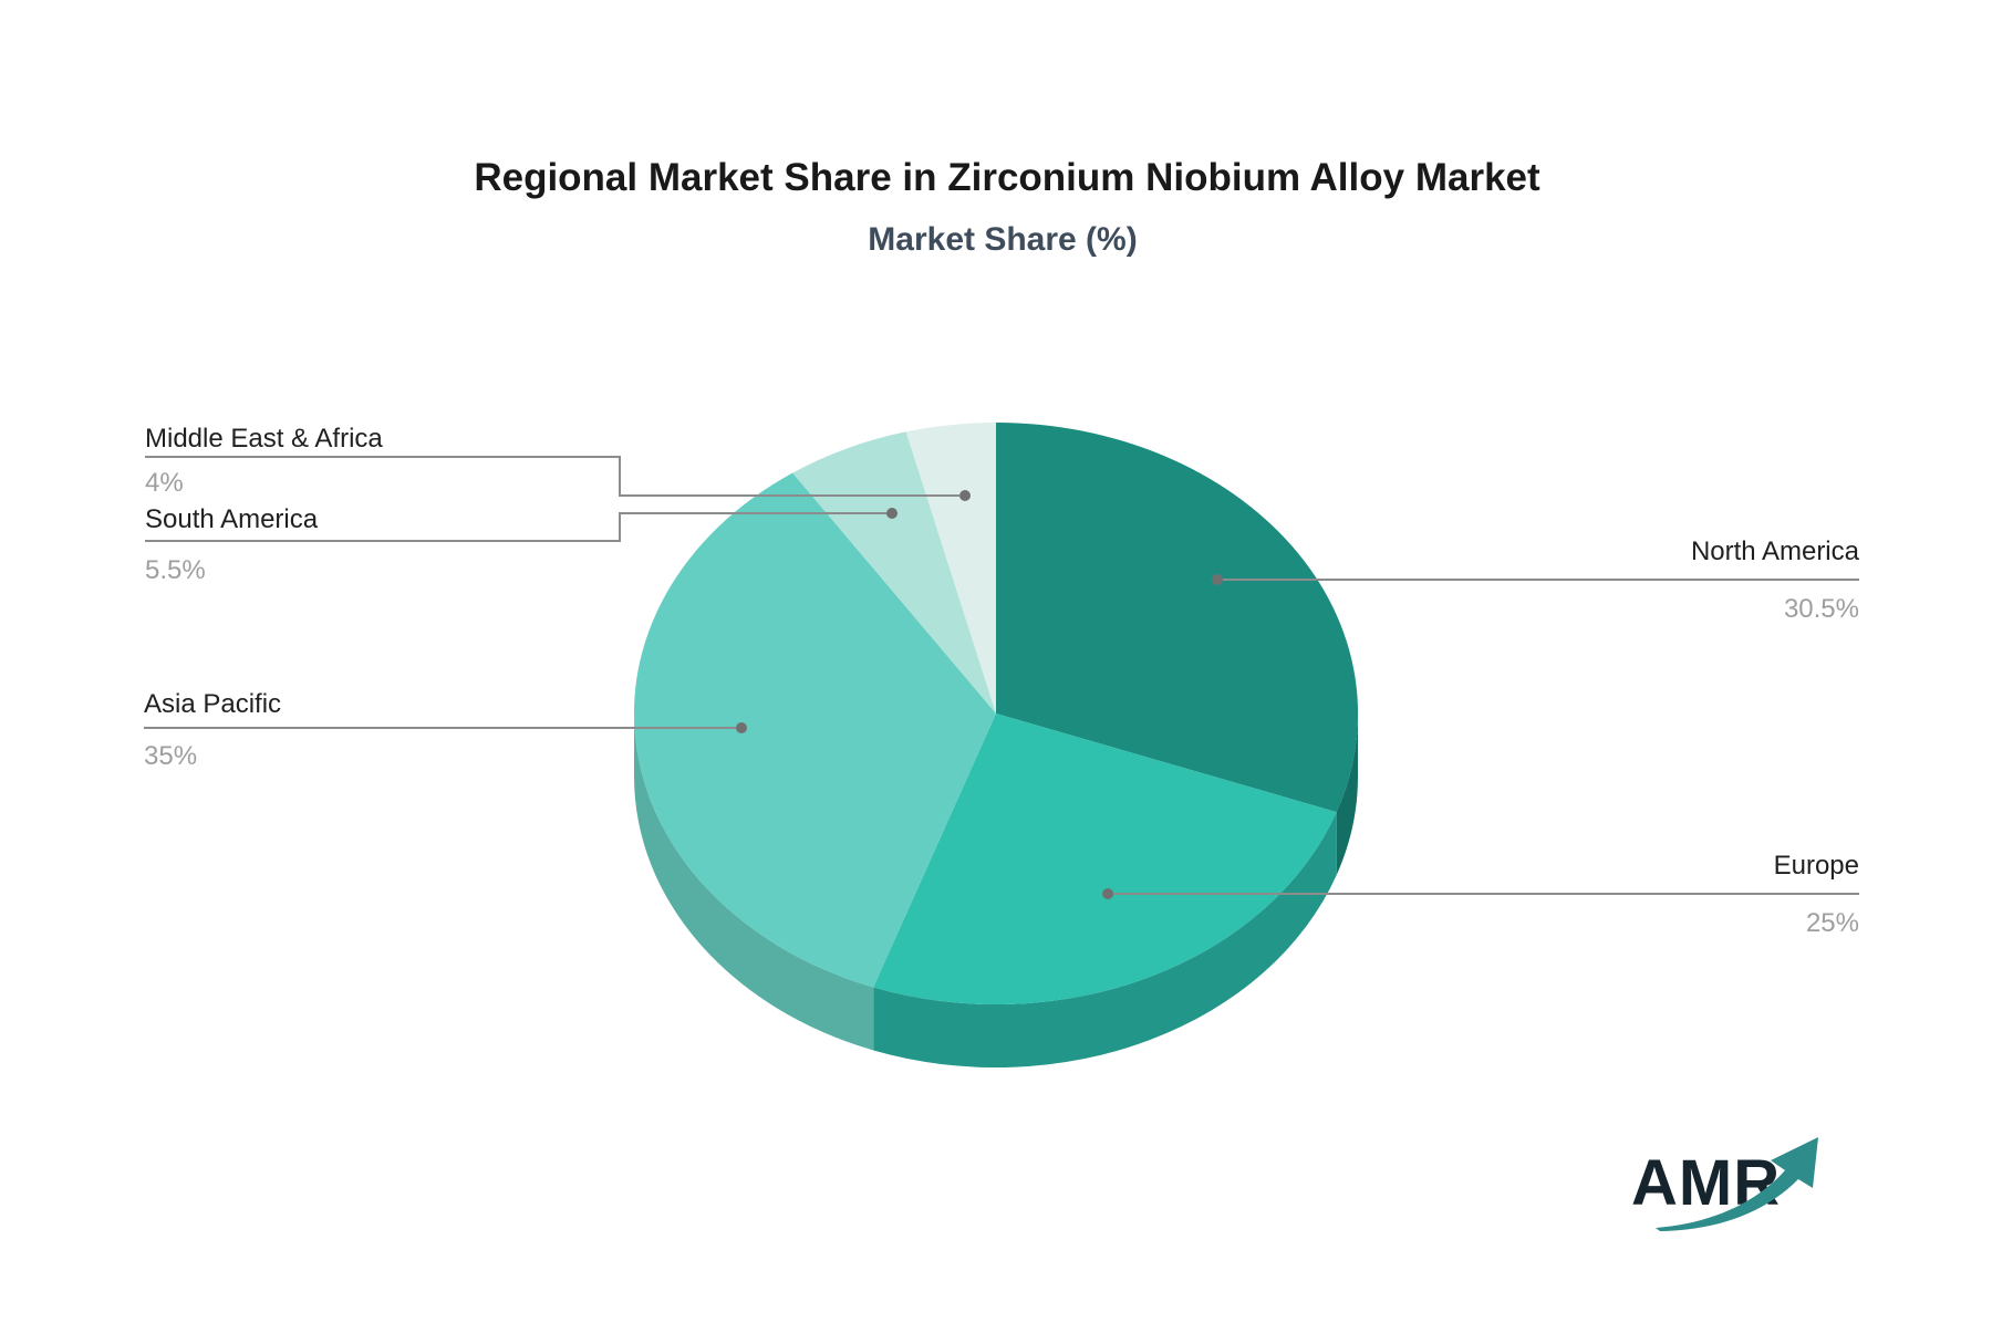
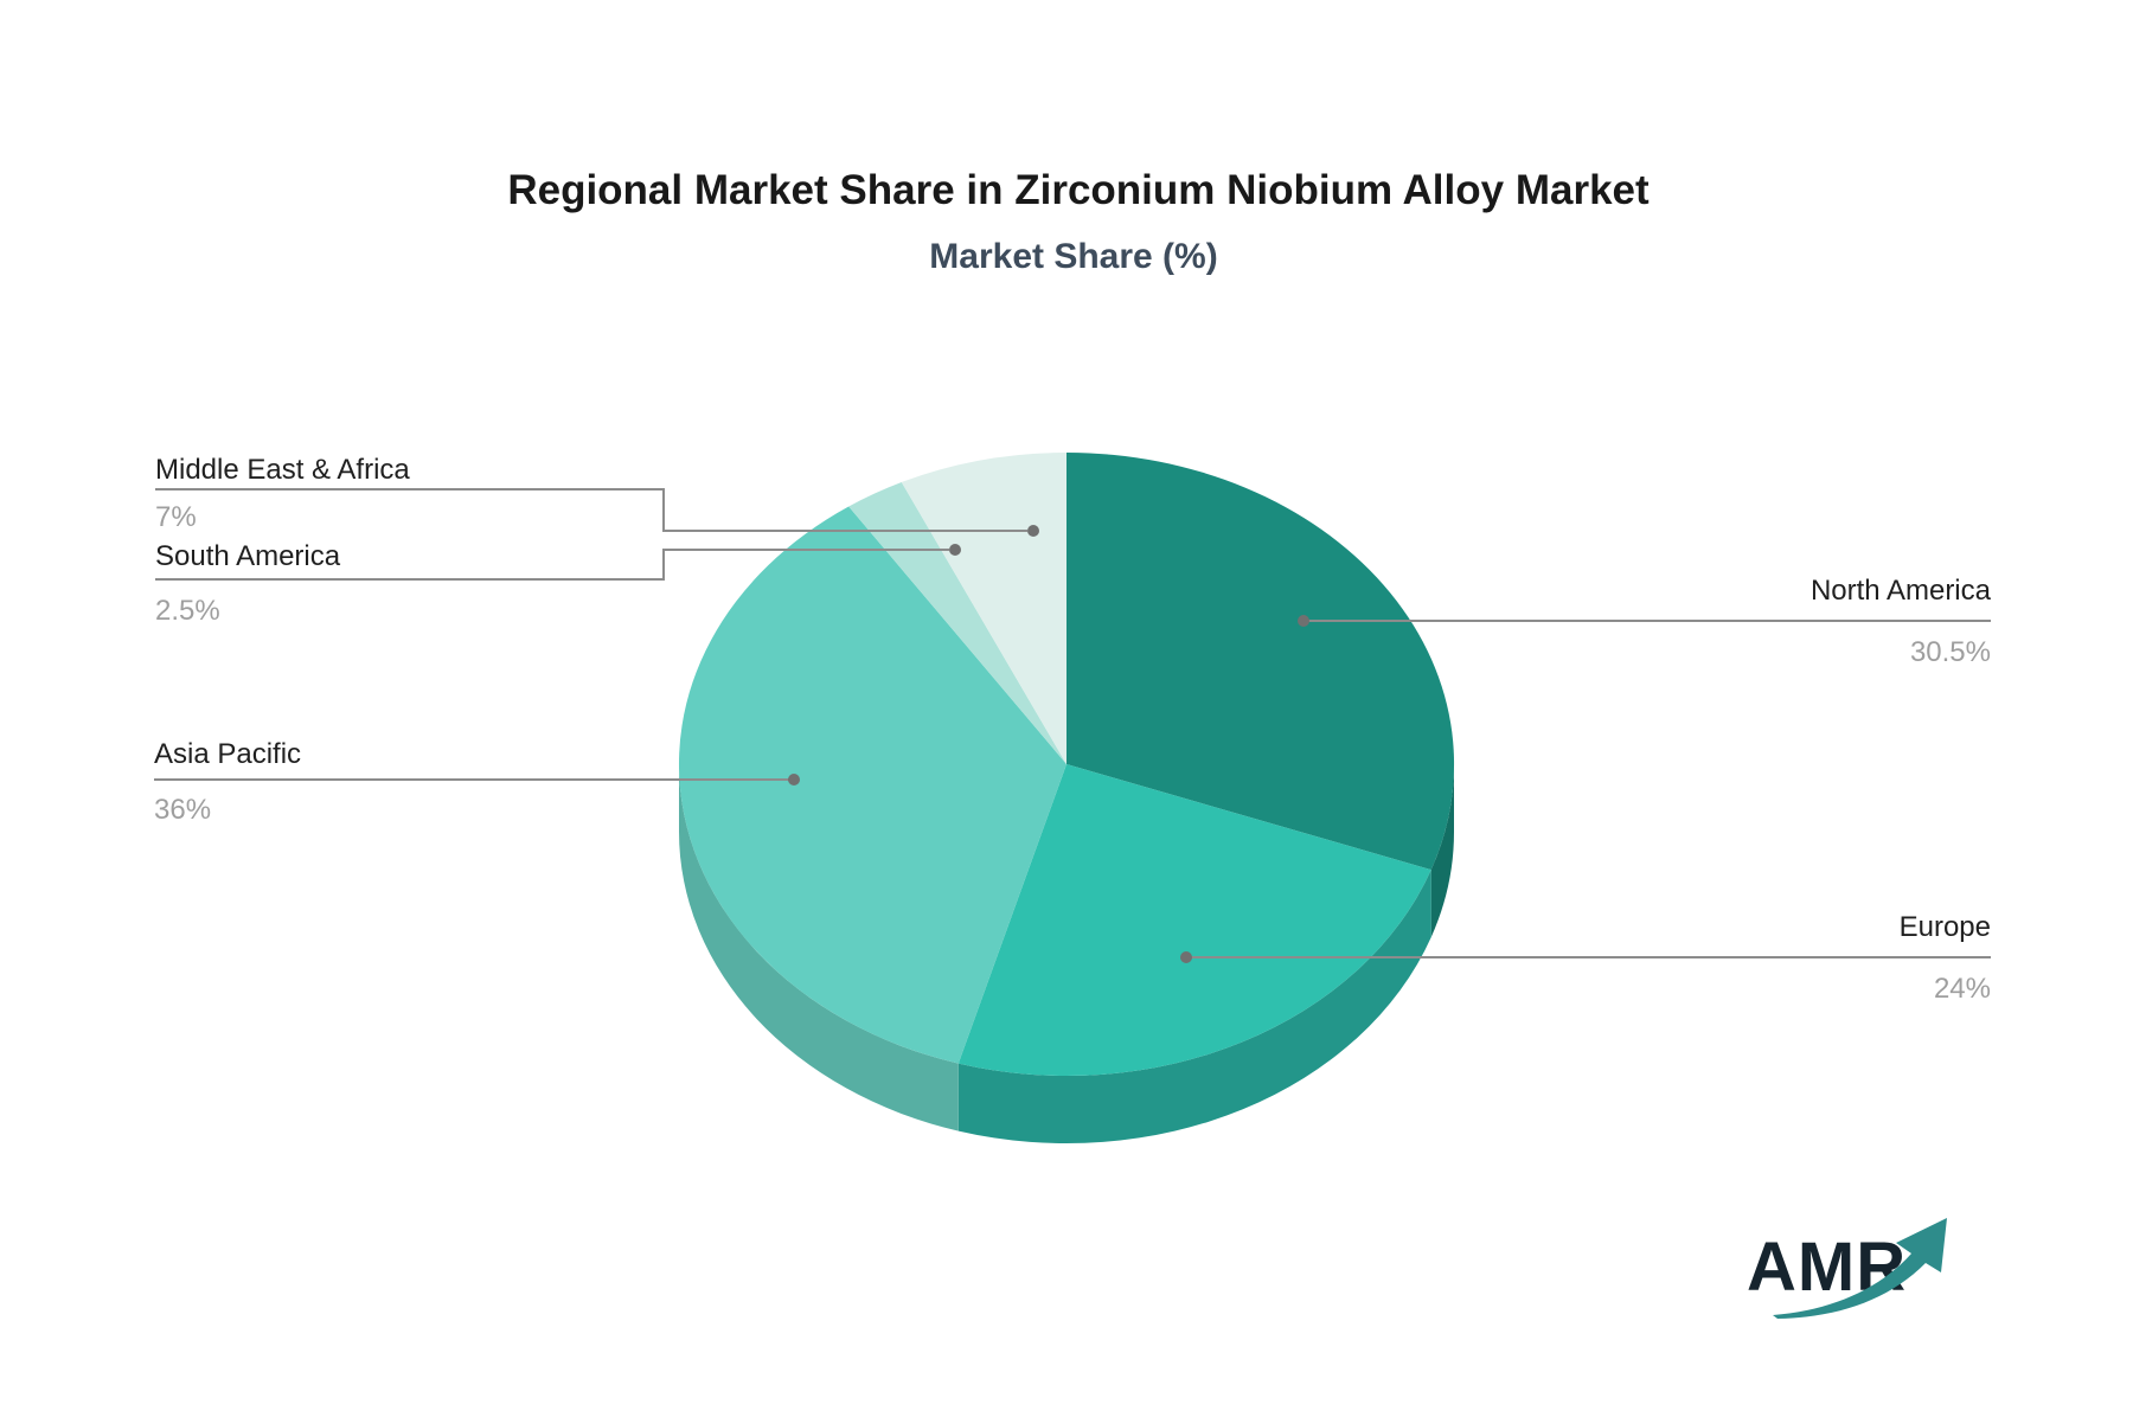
Europe: 25% -> 24%
Asia Pacific: 35% -> 36%
South America: 5.5% -> 2.5%
Middle East & Africa: 4% -> 7%
